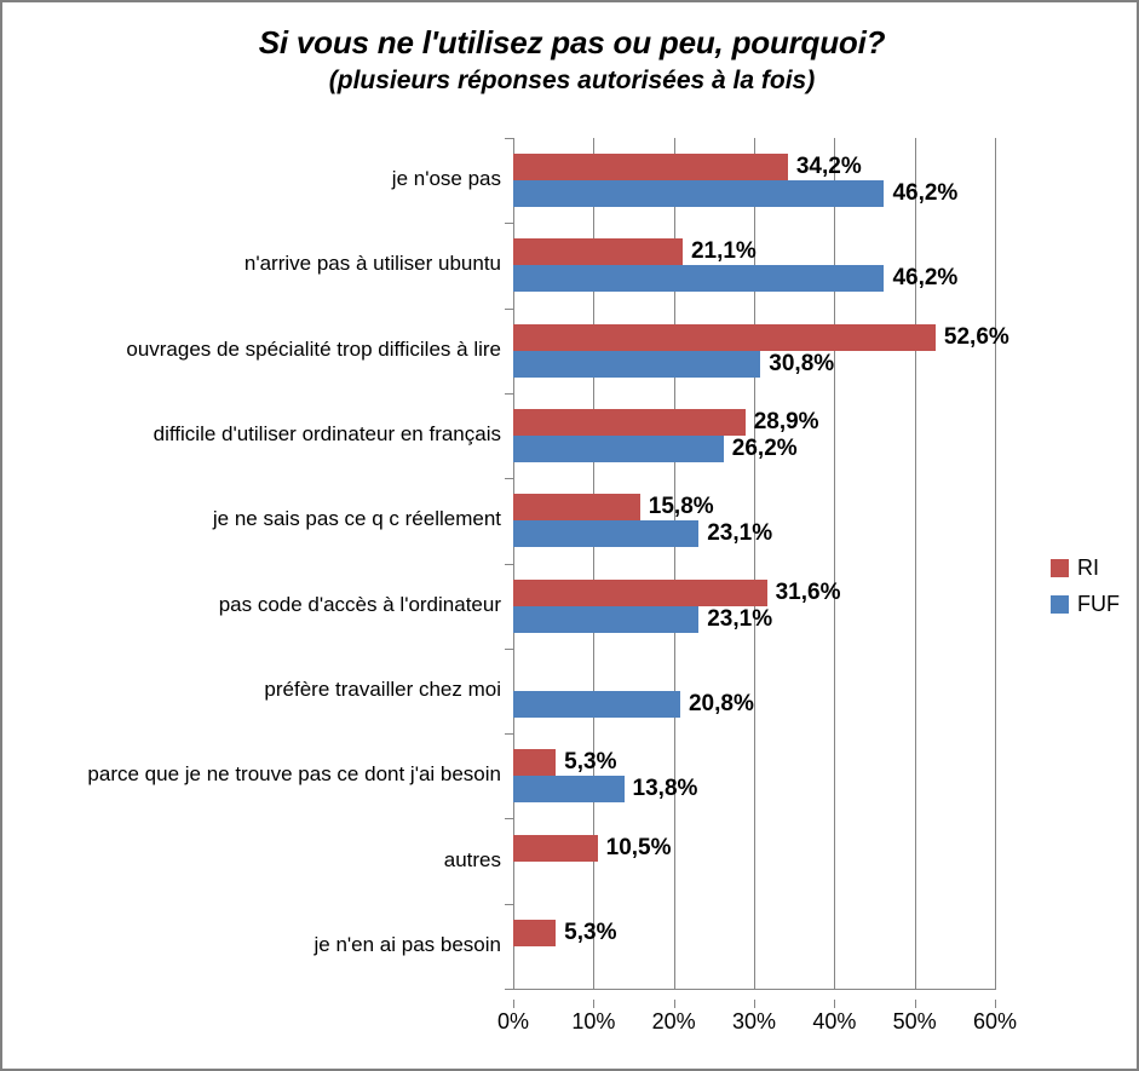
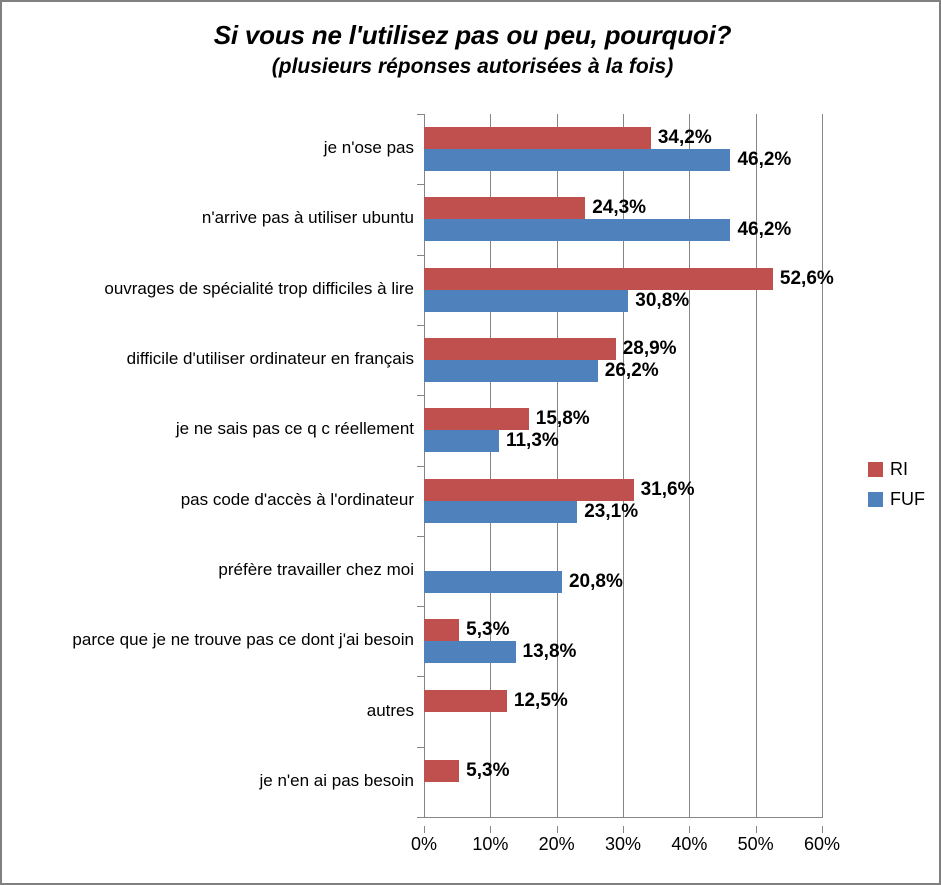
RI/n'arrive pas à utiliser ubuntu: 21,1% -> 24,3%
FUF/je ne sais pas ce q c réellement: 23,1% -> 11,3%
RI/autres: 10,5% -> 12,5%
